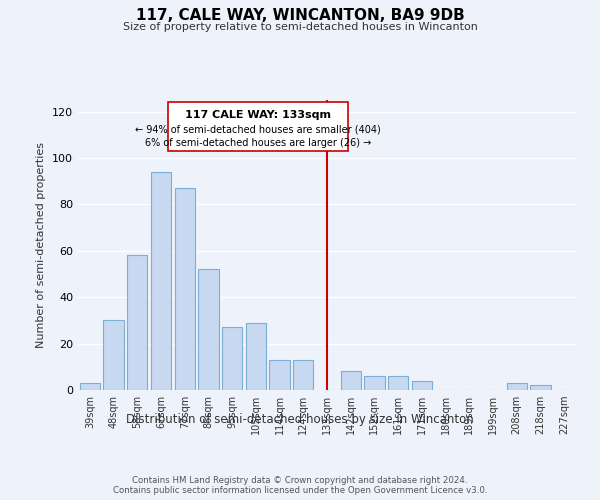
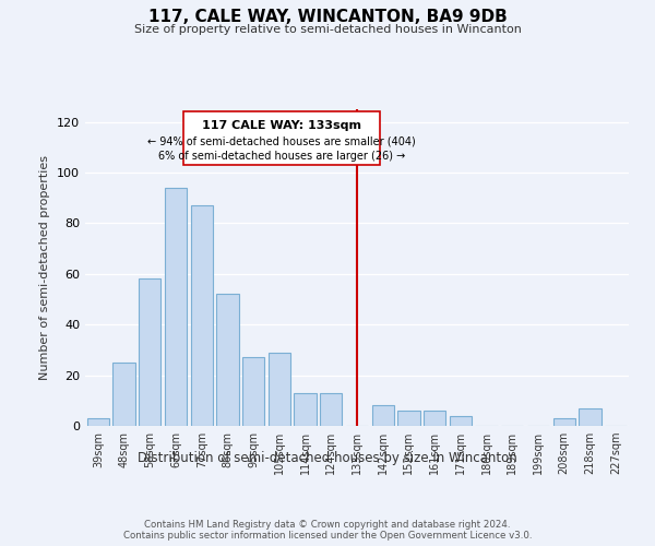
48sqm: 30 -> 25
218sqm: 2 -> 7
